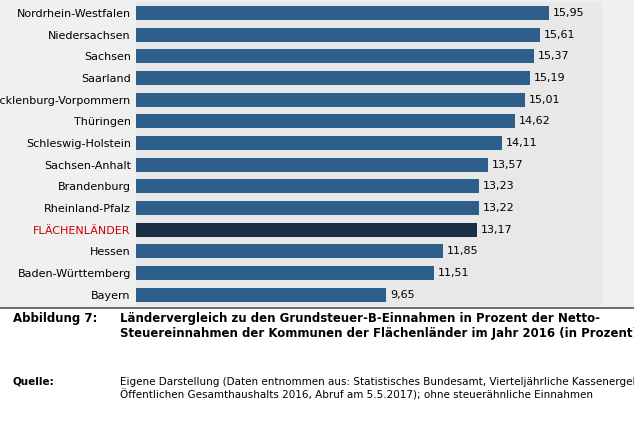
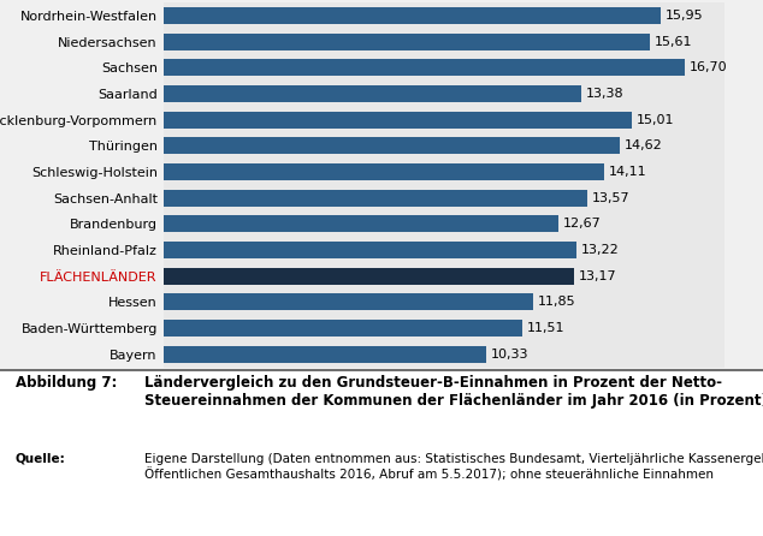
Sachsen: 15,37 -> 16,70
Saarland: 15,19 -> 13,38
Brandenburg: 13,23 -> 12,67
Bayern: 9,65 -> 10,33
